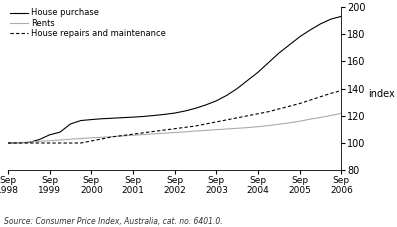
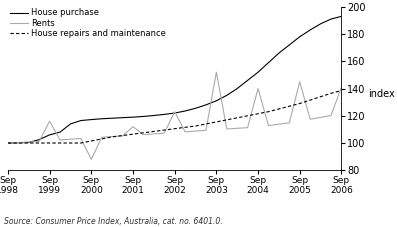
Rents/Sep 1999: 102 -> 116
Rents/Sep 2000: 104 -> 88
Rents/Sep 2001: 106 -> 112
Rents/Sep 2002: 108 -> 123
Rents/Sep 2003: 110 -> 152
Rents/Sep 2004: 112 -> 140
Rents/Sep 2005: 116 -> 145
Rents/Sep 2006: 122 -> 141
